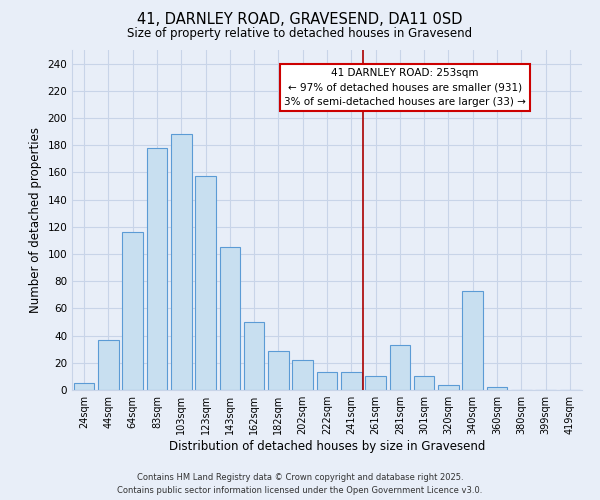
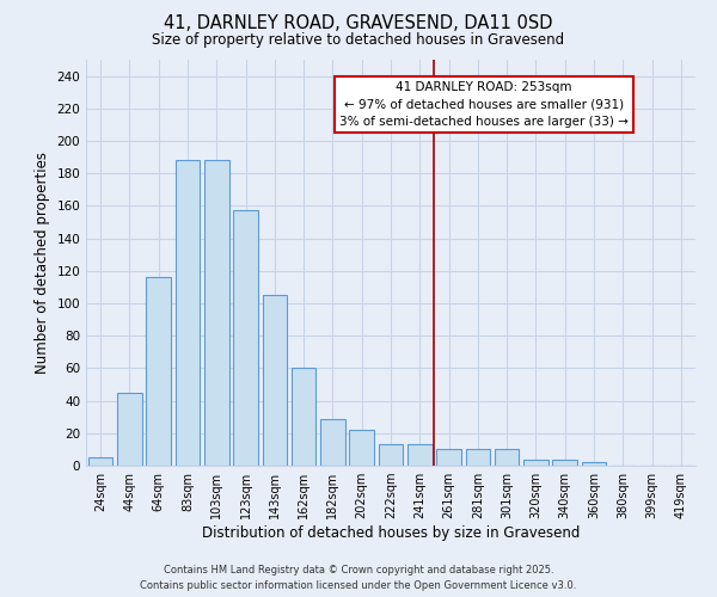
44sqm: 37 -> 45
83sqm: 178 -> 188
162sqm: 50 -> 60
281sqm: 33 -> 10
340sqm: 73 -> 4
